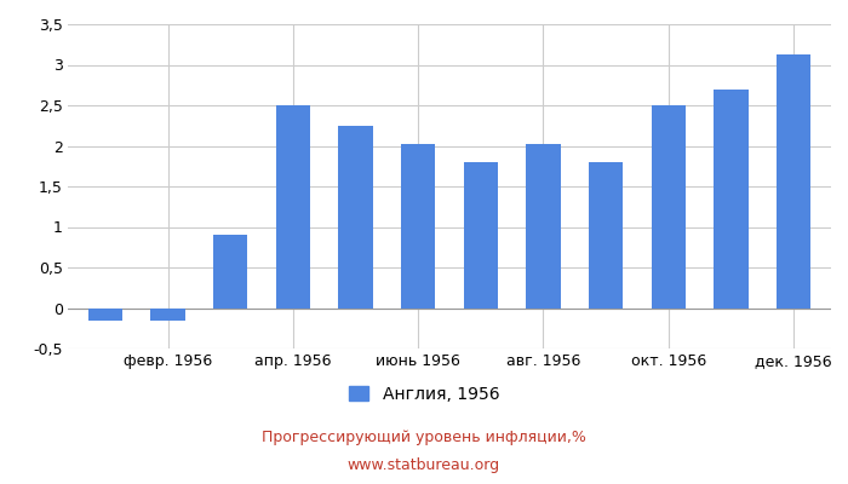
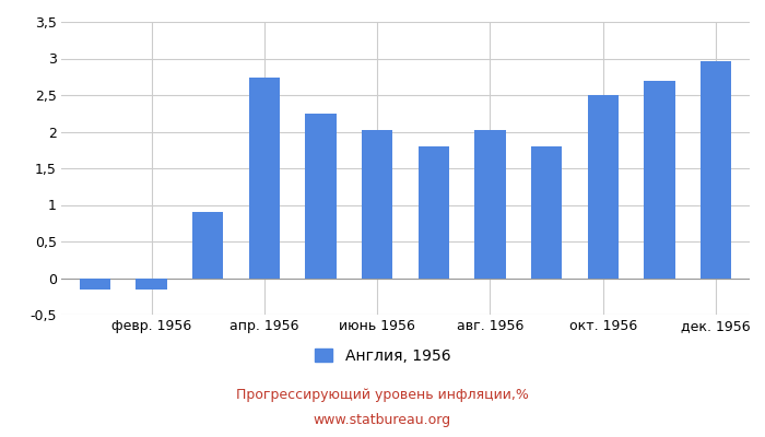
апр. 1956: 2,50 -> 2,74
дек. 1956: 3,13 -> 2,96
